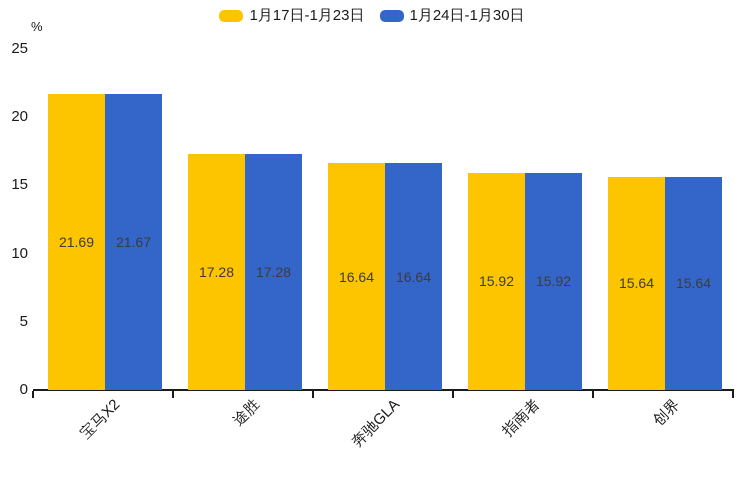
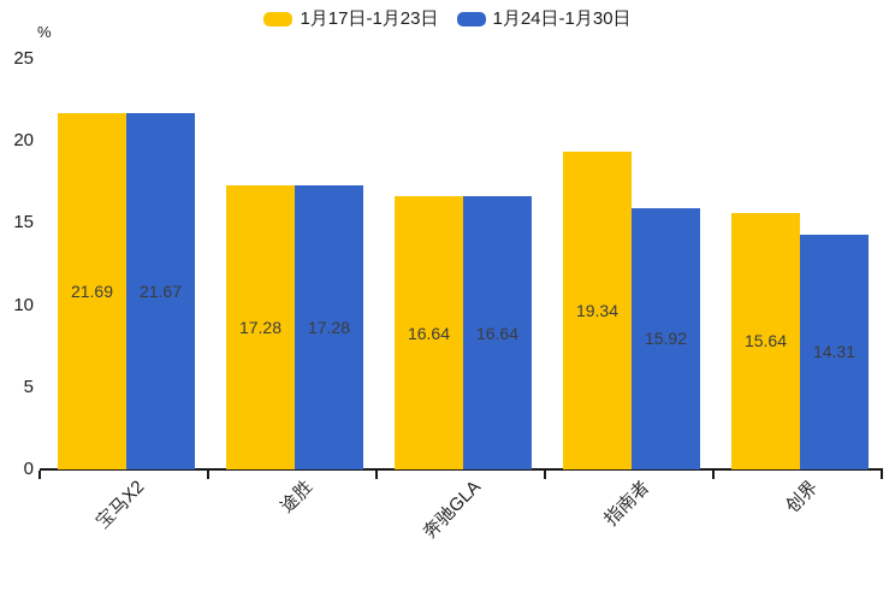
1月17日-1月23日/指南者: 15.92 -> 19.34
1月24日-1月30日/创界: 15.64 -> 14.31
